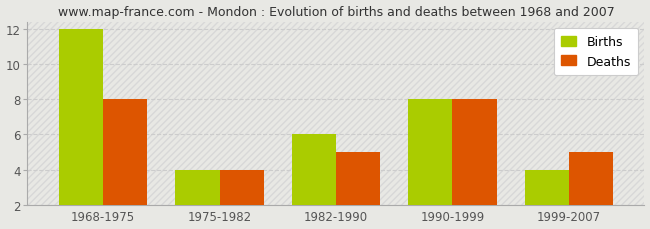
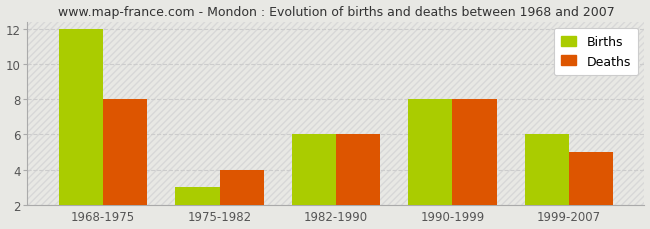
Births/1975-1982: 4 -> 3
Deaths/1982-1990: 5 -> 6
Births/1999-2007: 4 -> 6
